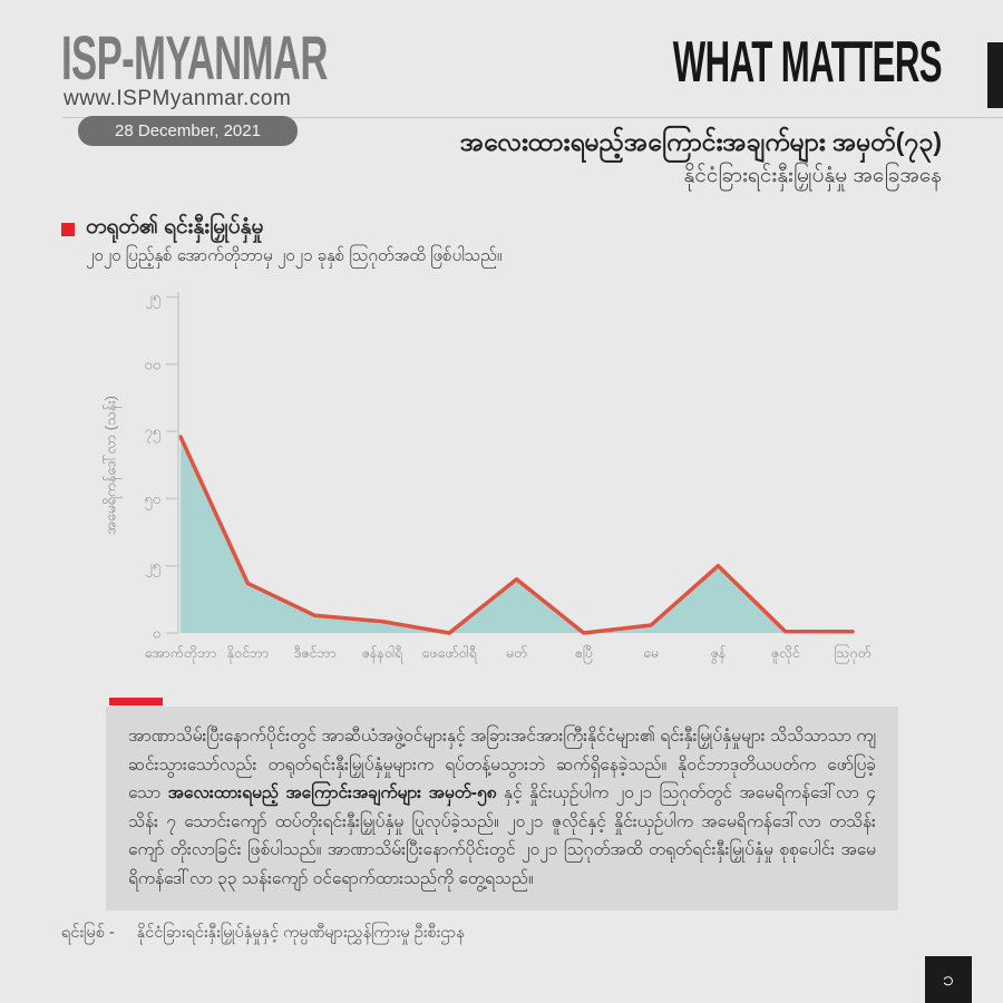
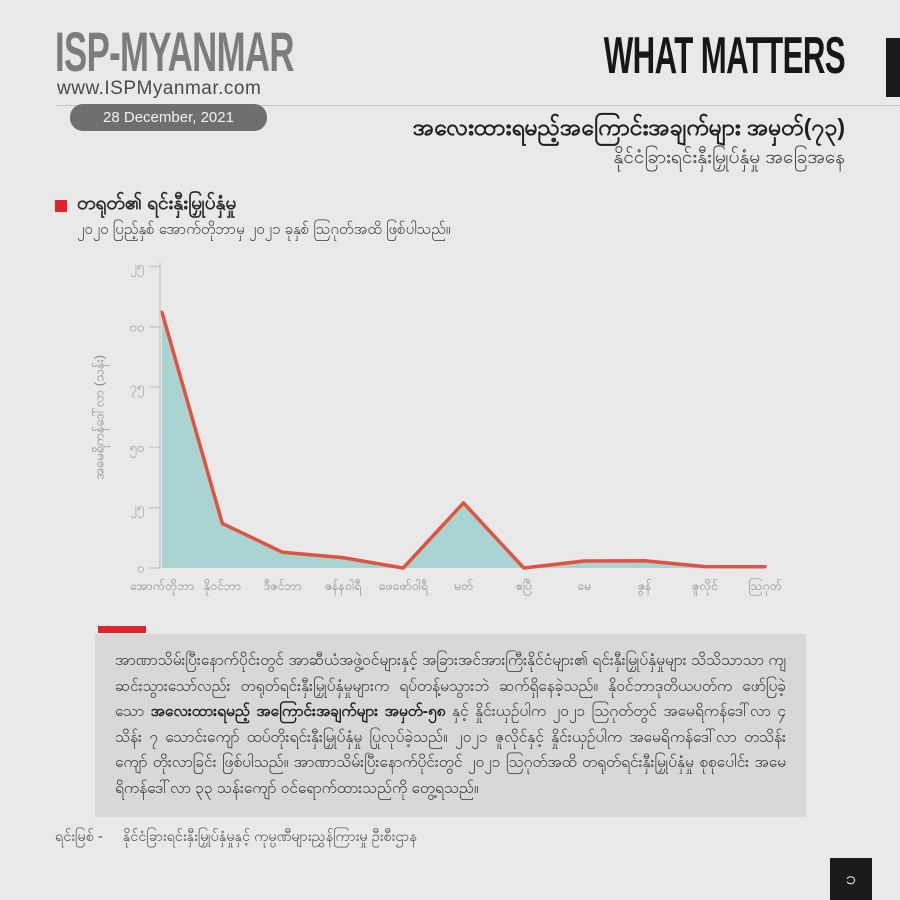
အောက်တိုဘာ: 73 -> 106
မတ်: 20 -> 27
ဇွန်: 25 -> 3
